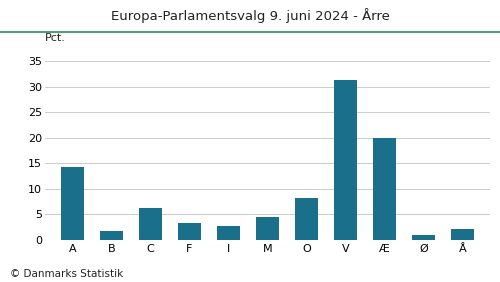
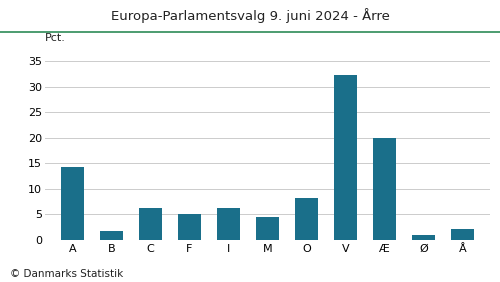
F: 3.2 -> 5.0
I: 2.6 -> 6.3
V: 31.2 -> 32.3
